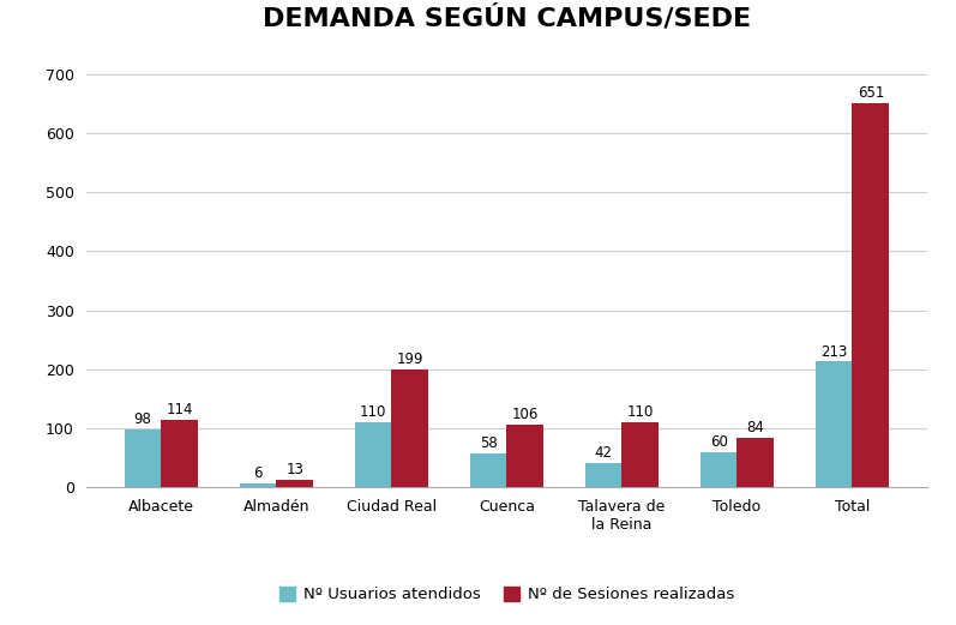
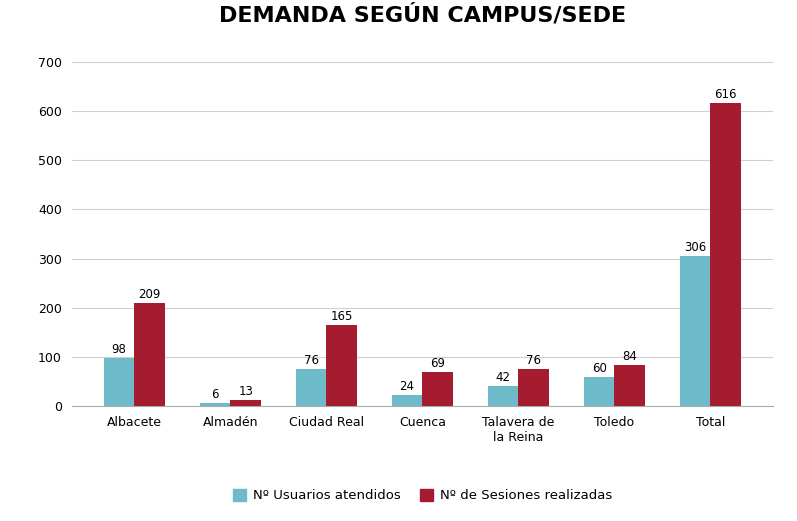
Nº de Sesiones realizadas/Albacete: 114 -> 209
Nº Usuarios atendidos/Ciudad Real: 110 -> 76
Nº de Sesiones realizadas/Ciudad Real: 199 -> 165
Nº Usuarios atendidos/Cuenca: 58 -> 24
Nº de Sesiones realizadas/Cuenca: 106 -> 69
Nº de Sesiones realizadas/Talavera de la Reina: 110 -> 76
Nº Usuarios atendidos/Total: 213 -> 306
Nº de Sesiones realizadas/Total: 651 -> 616
